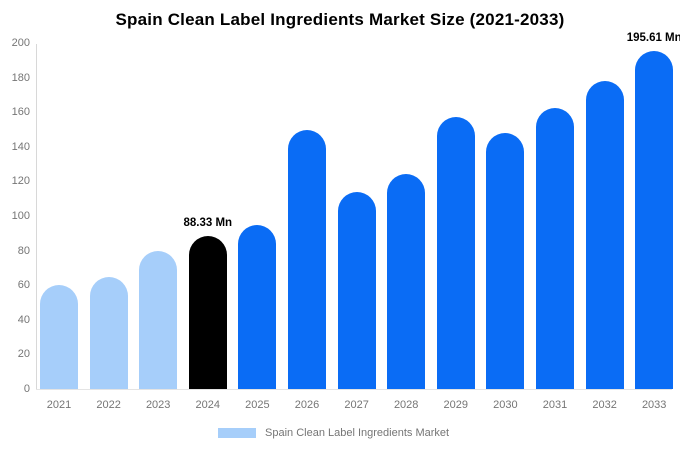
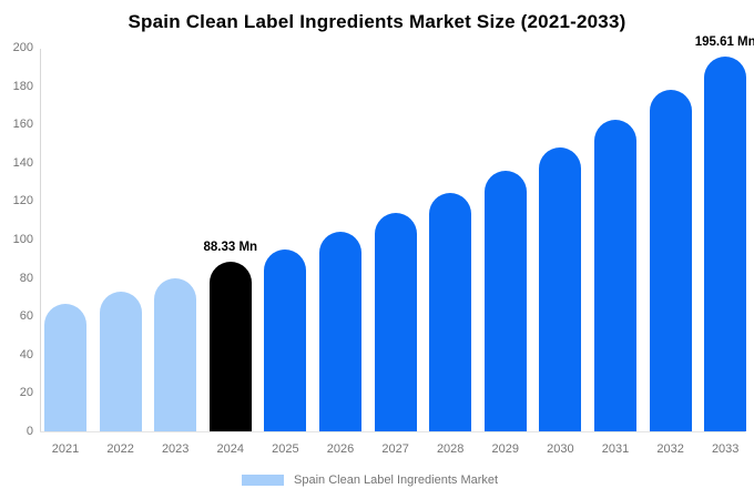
2021: 60 -> 66
2022: 65 -> 73
2026: 150 -> 104
2029: 157 -> 136
